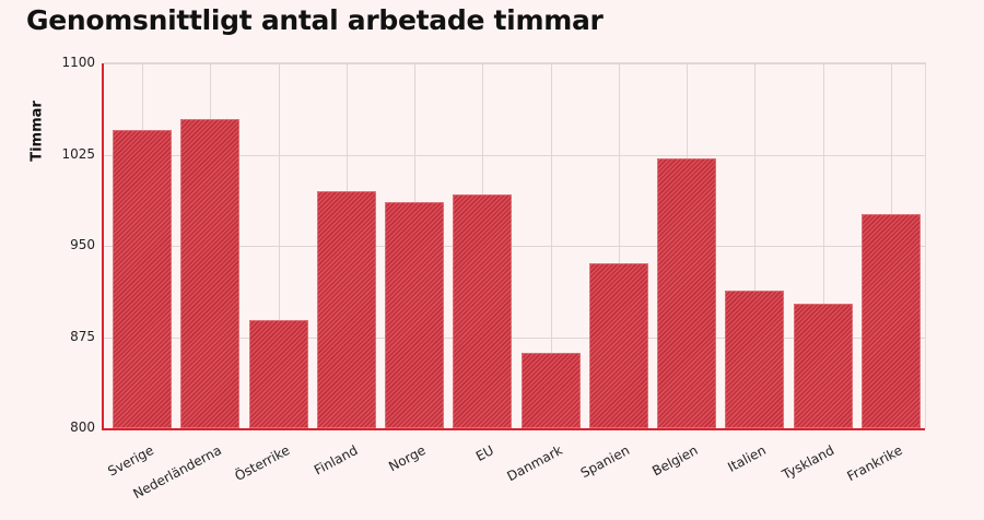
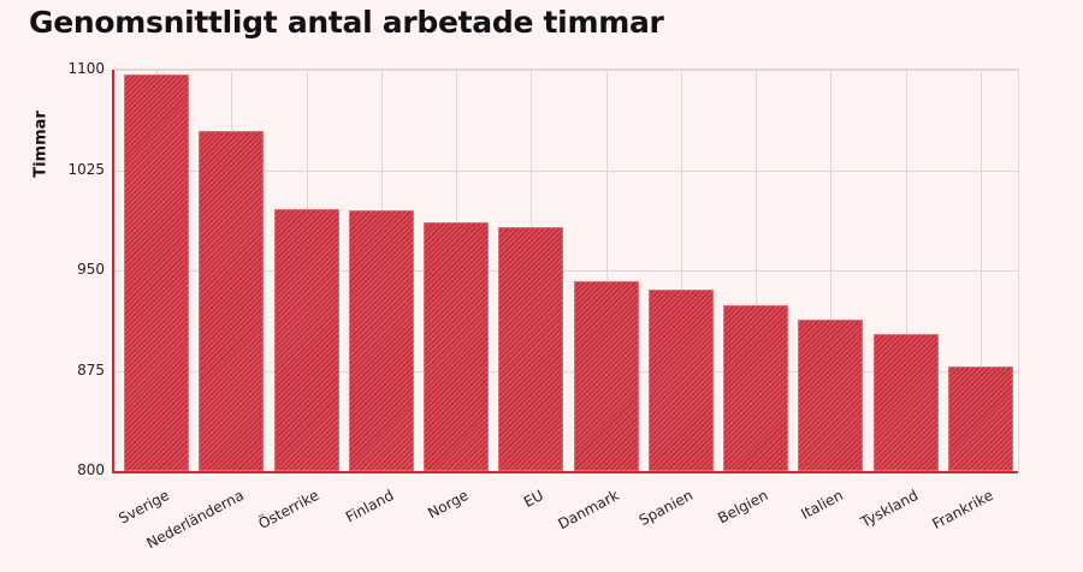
Sverige: 1045 -> 1096
Österrike: 889 -> 996
EU: 992 -> 982
Danmark: 862 -> 942
Belgien: 1022 -> 924
Frankrike: 976 -> 878
